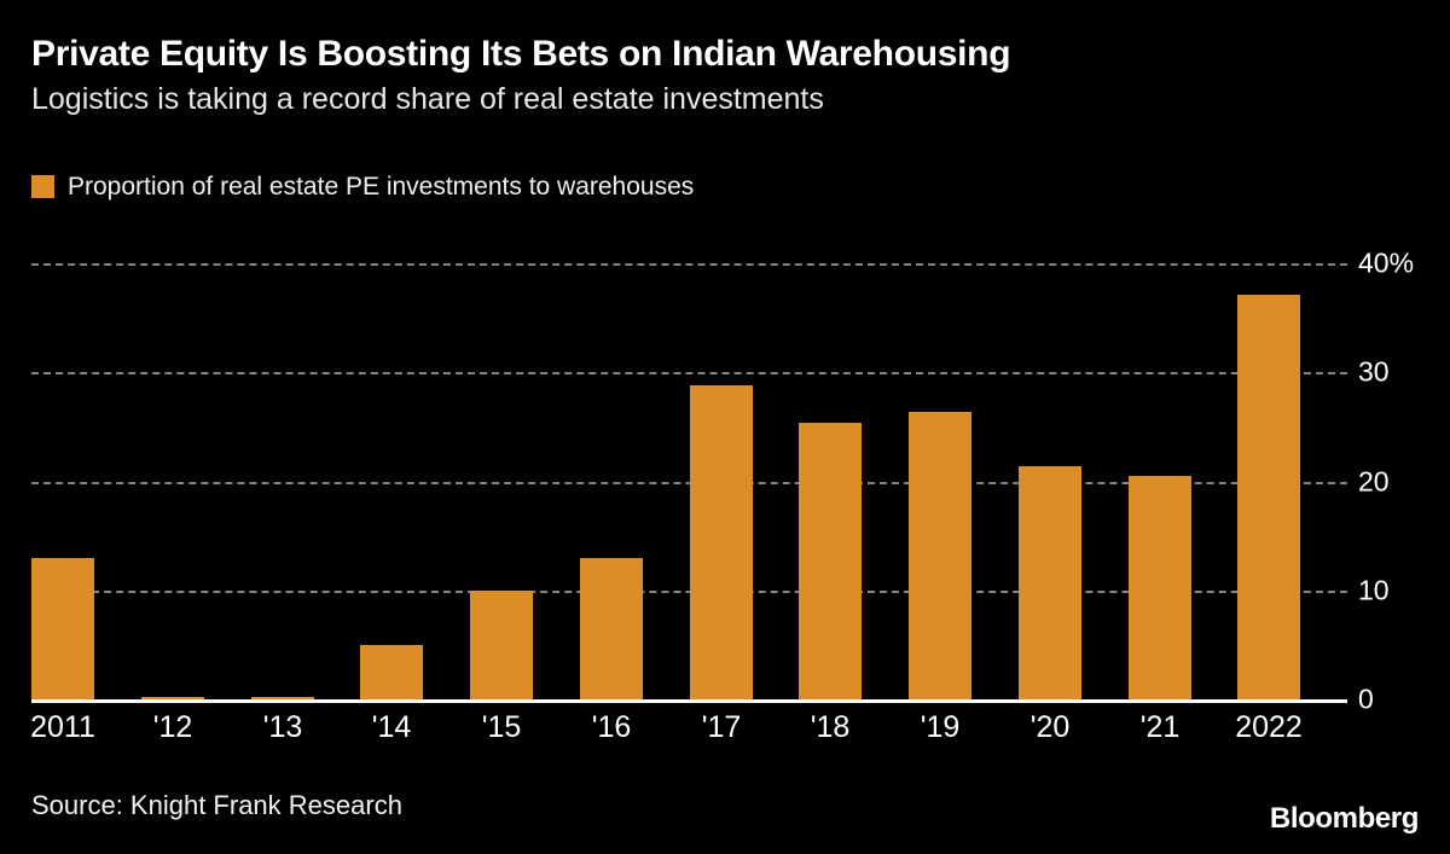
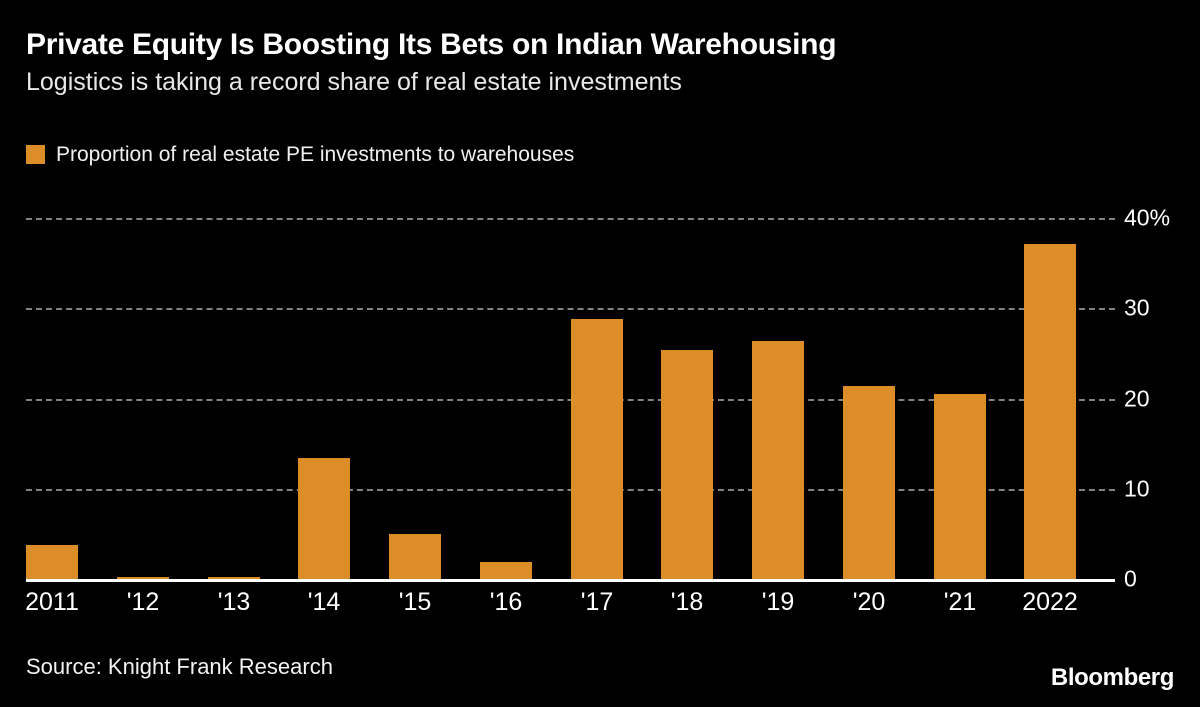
2011: 13% -> 4%
'14: 5% -> 13%
'15: 10% -> 5%
'16: 13% -> 2%
